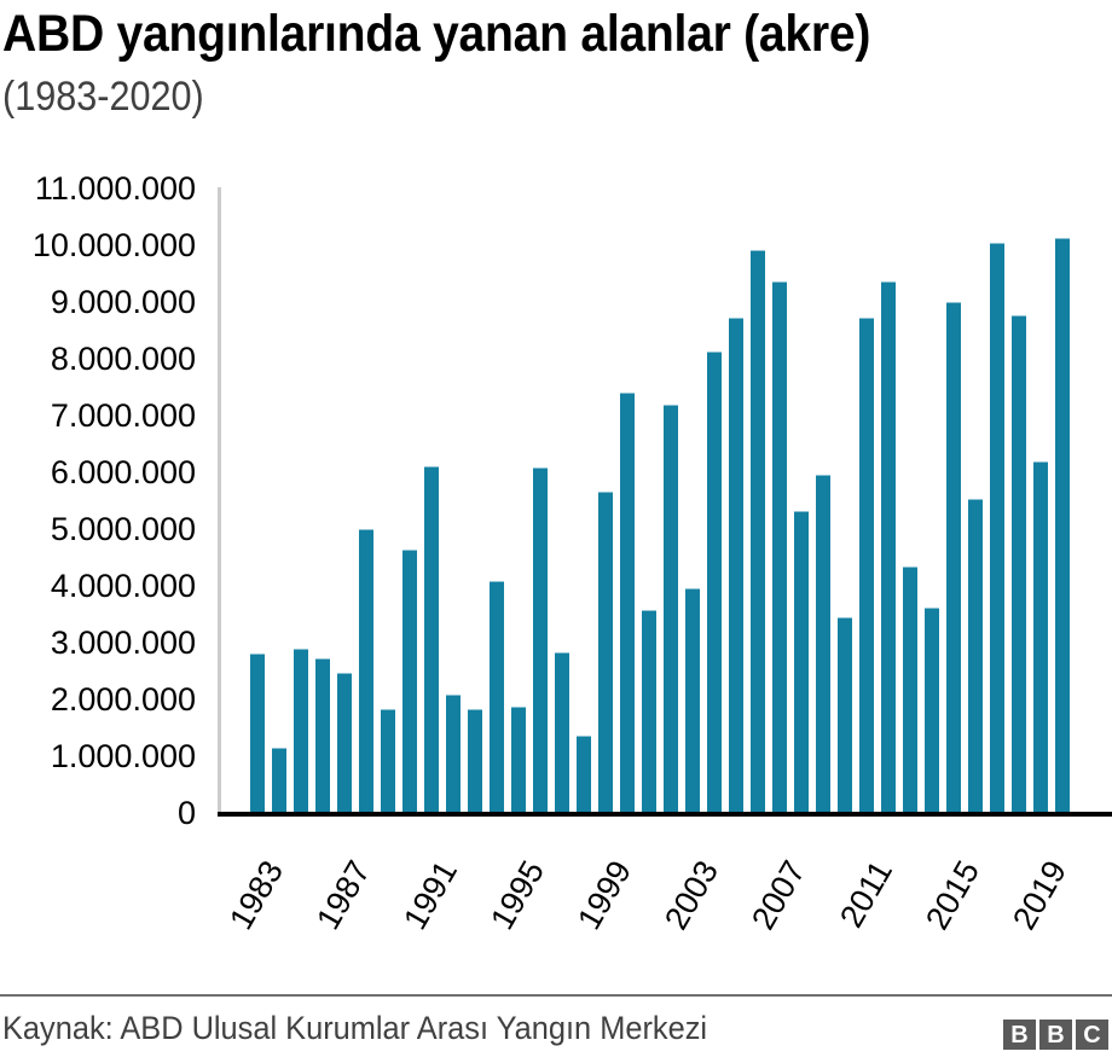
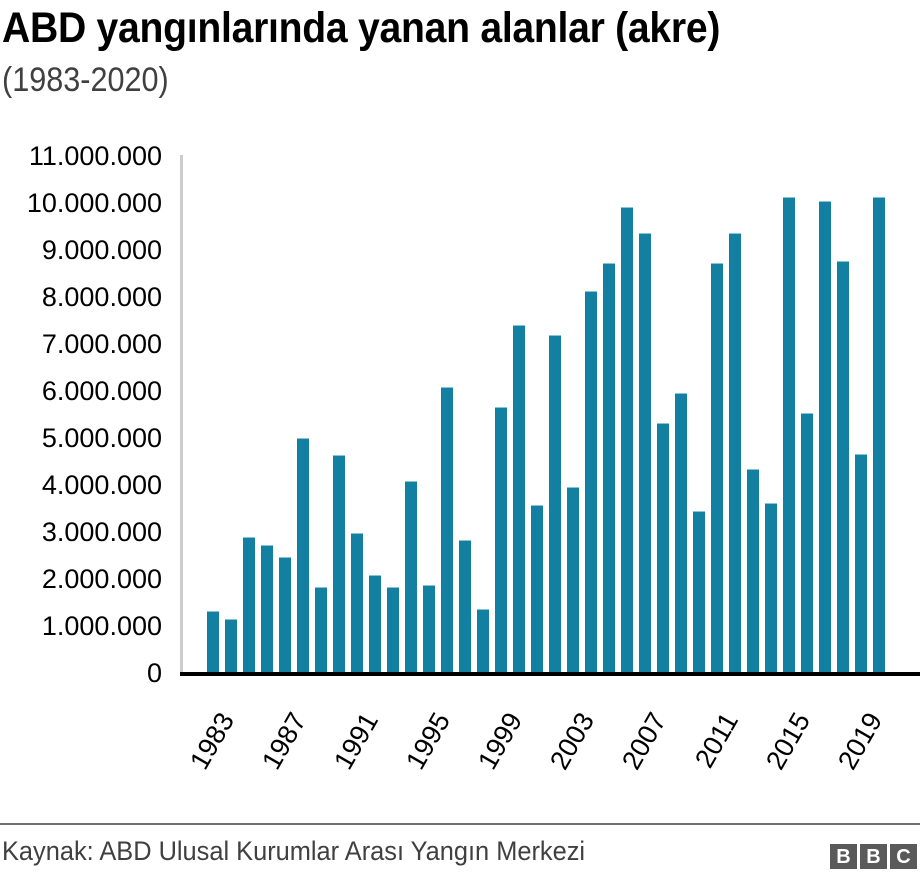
1983: 2800000 -> 1300000
1991: 6100000 -> 3000000
2015: 9000000 -> 10100000
2019: 6200000 -> 4700000
